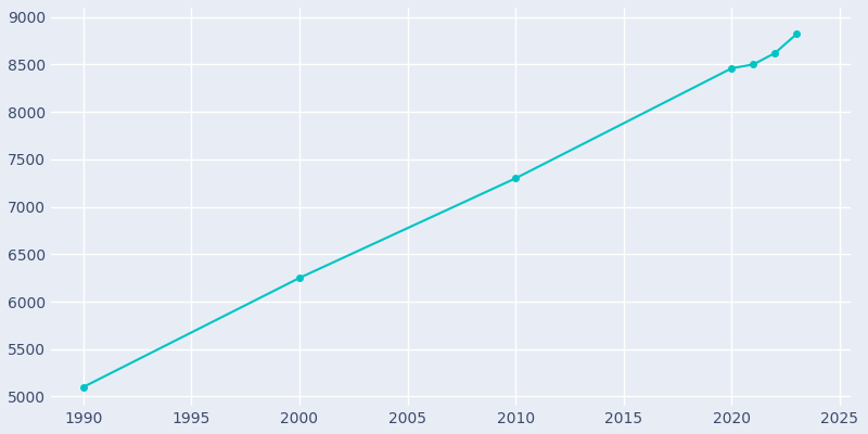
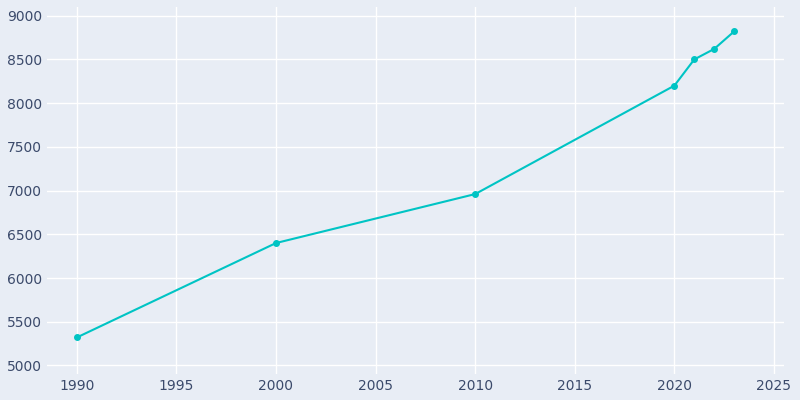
1990: 5100 -> 5320
2000: 6250 -> 6400
2010: 7300 -> 6960
2020: 8460 -> 8200
